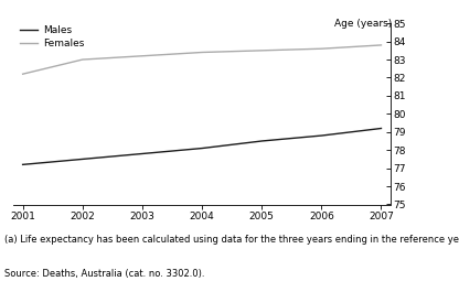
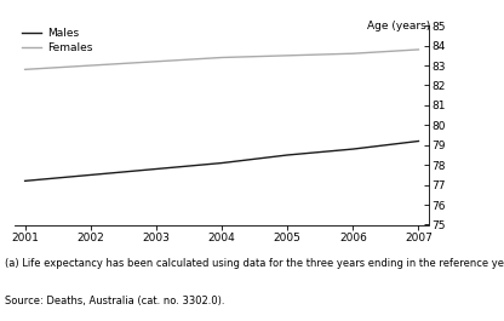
Females/2001: 82.2 -> 82.8
